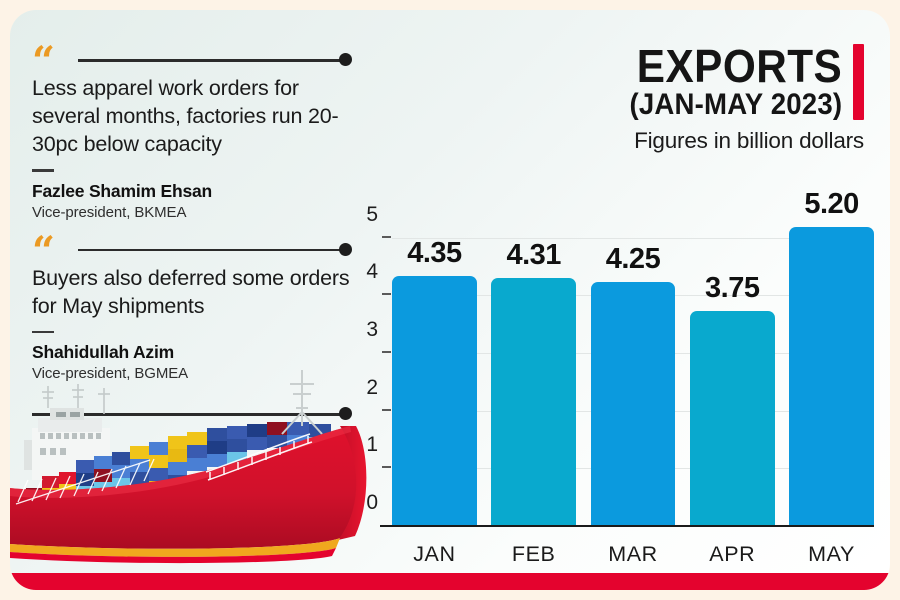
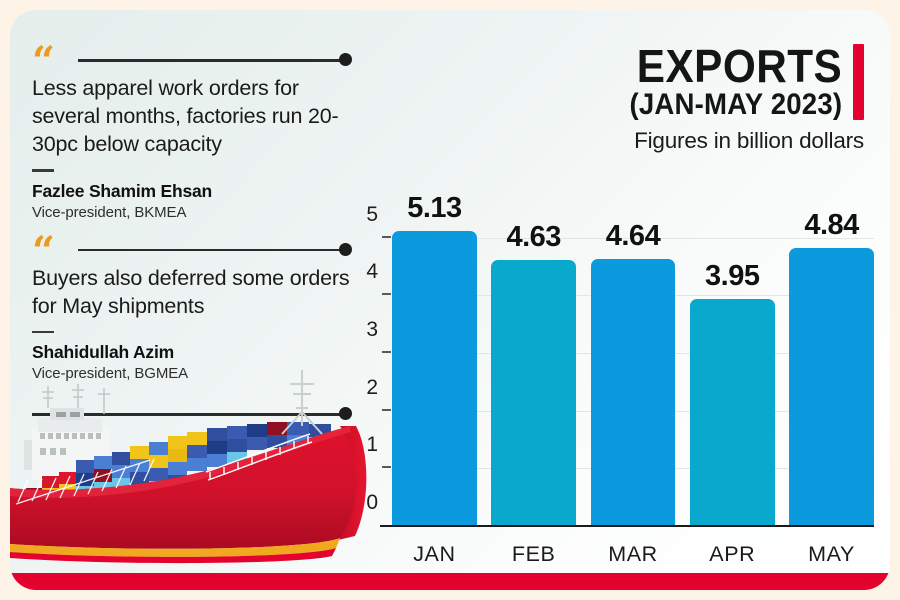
JAN: 4.35 -> 5.13
FEB: 4.31 -> 4.63
MAR: 4.25 -> 4.64
APR: 3.75 -> 3.95
MAY: 5.20 -> 4.84
